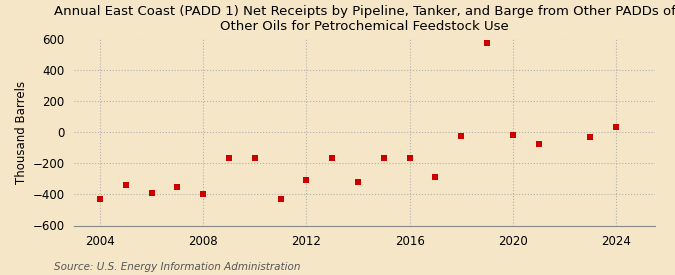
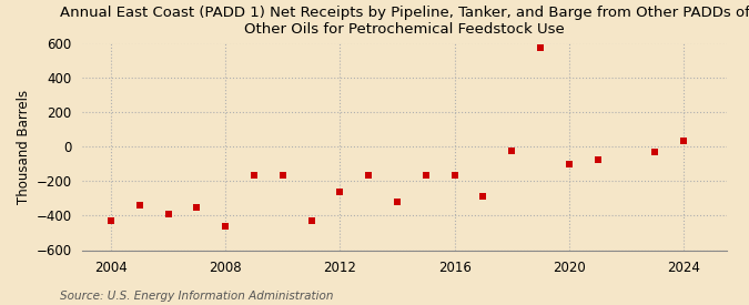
2008: -400 -> -460
2012: -310 -> -260
2020: -20 -> -100
